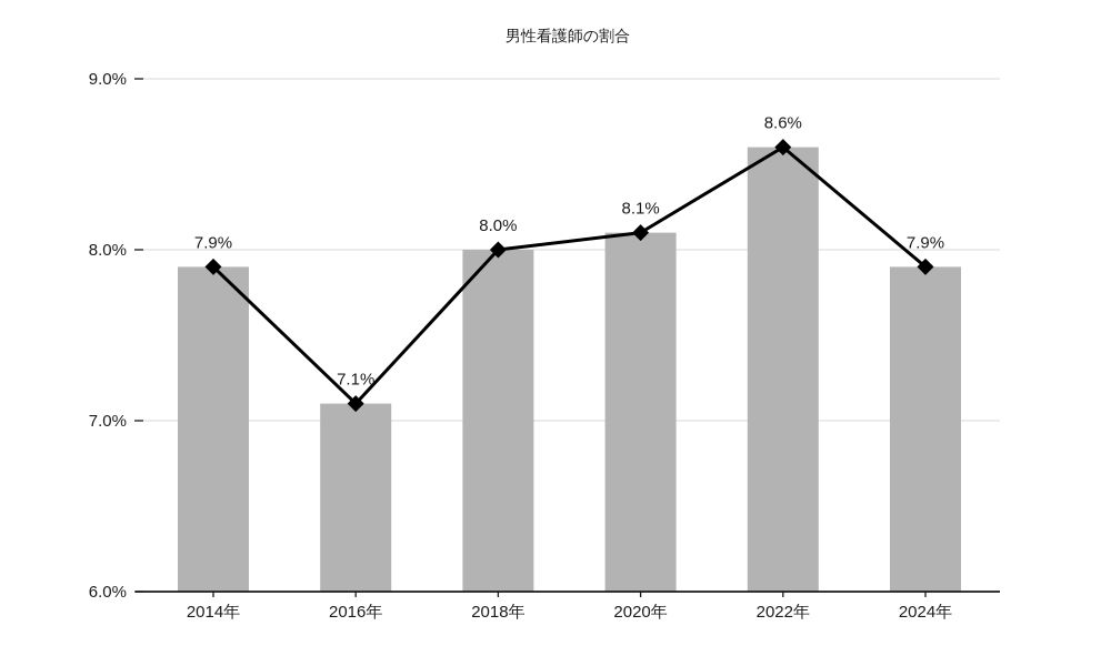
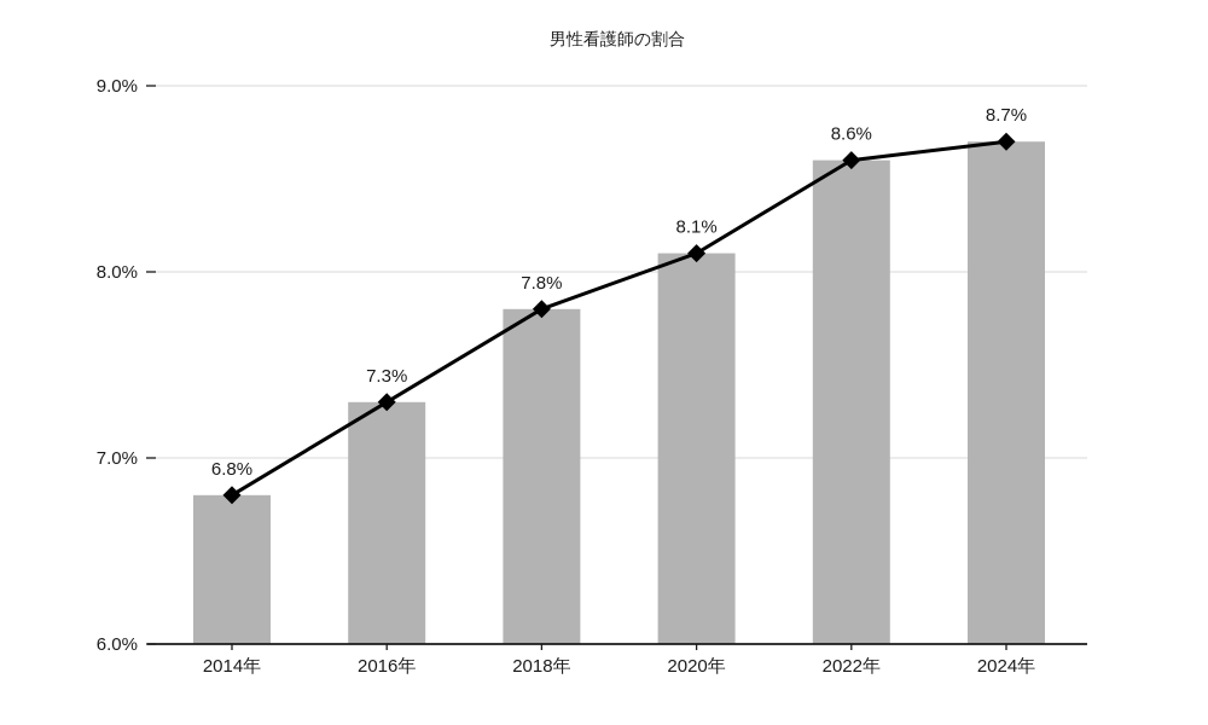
2014年: 7.9% -> 6.8%
2016年: 7.1% -> 7.3%
2018年: 8.0% -> 7.8%
2024年: 7.9% -> 8.7%
